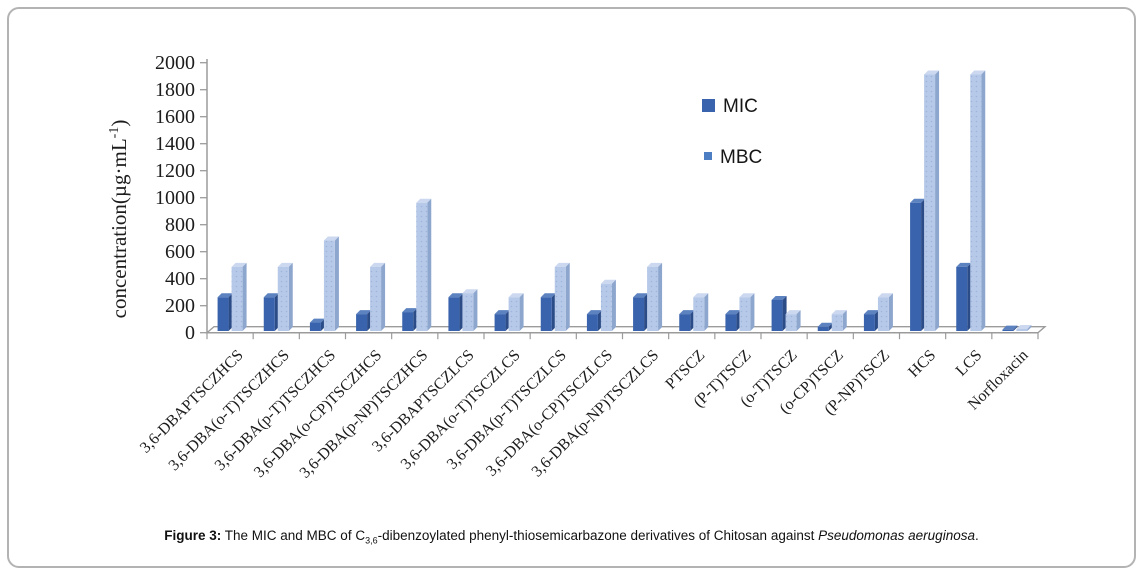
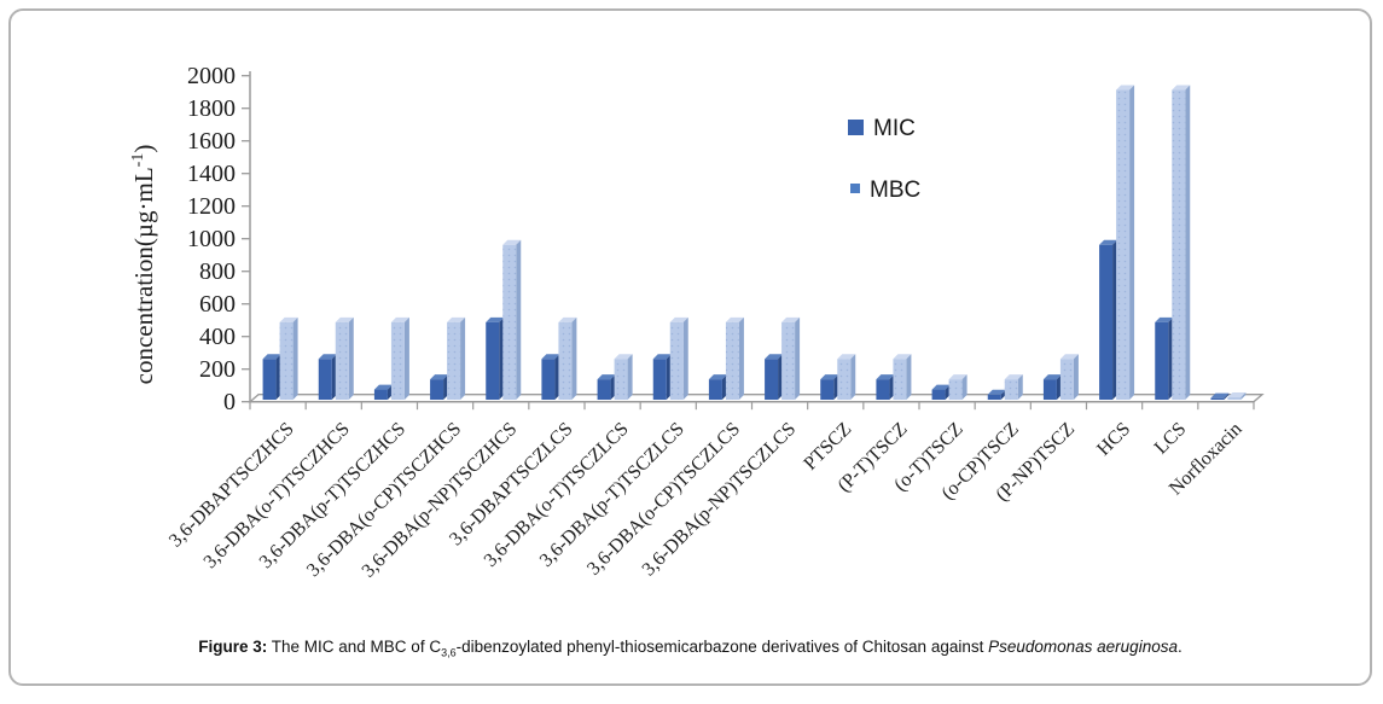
MBC/3,6-DBA(p-T)TSCZHCS: 670 -> 480
MIC/3,6-DBA(p-NP)TSCZHCS: 140 -> 480
MBC/3,6-DBAPTSCZLCS: 280 -> 480
MBC/3,6-DBA(o-CP)TSCZLCS: 350 -> 480
MIC/(o-T)TSCZ: 230 -> 60
